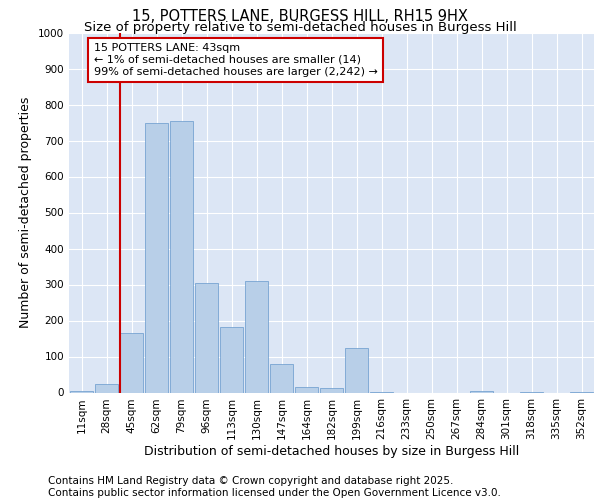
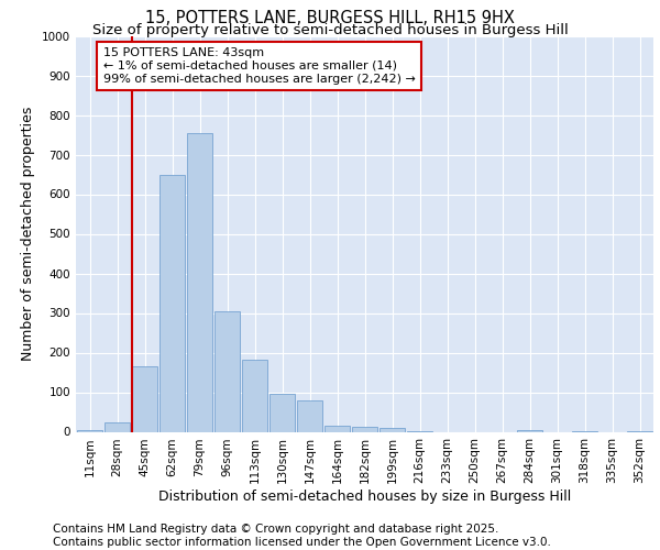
62sqm: 750 -> 648
130sqm: 310 -> 95
199sqm: 125 -> 11
